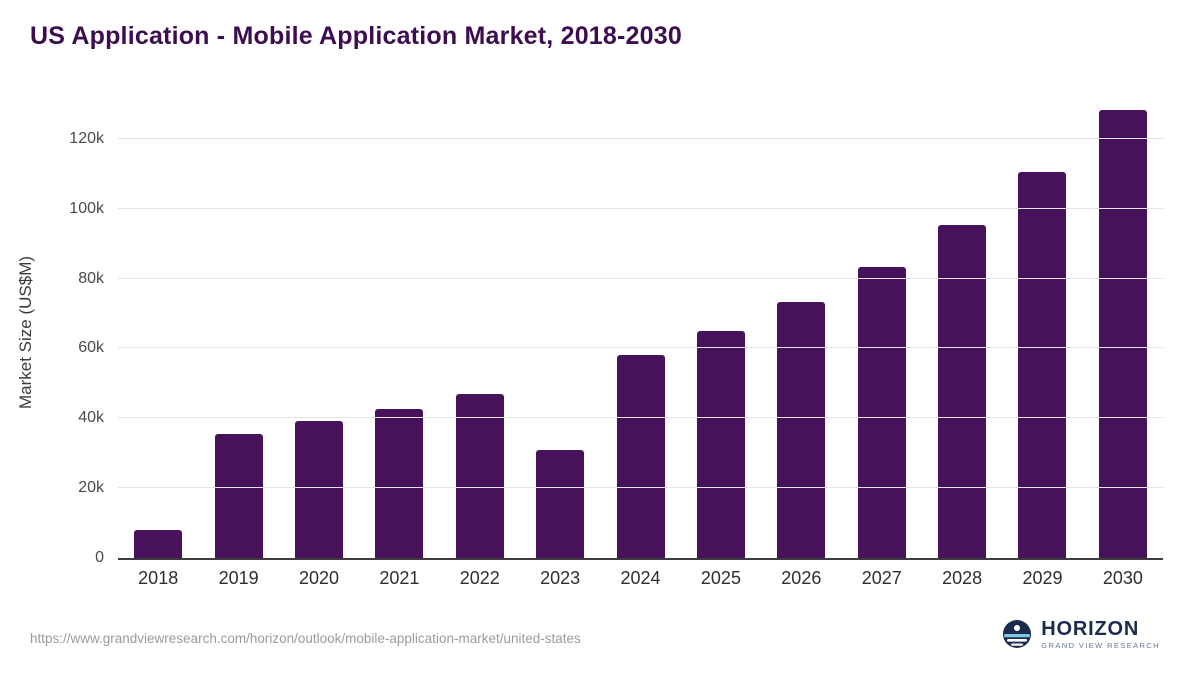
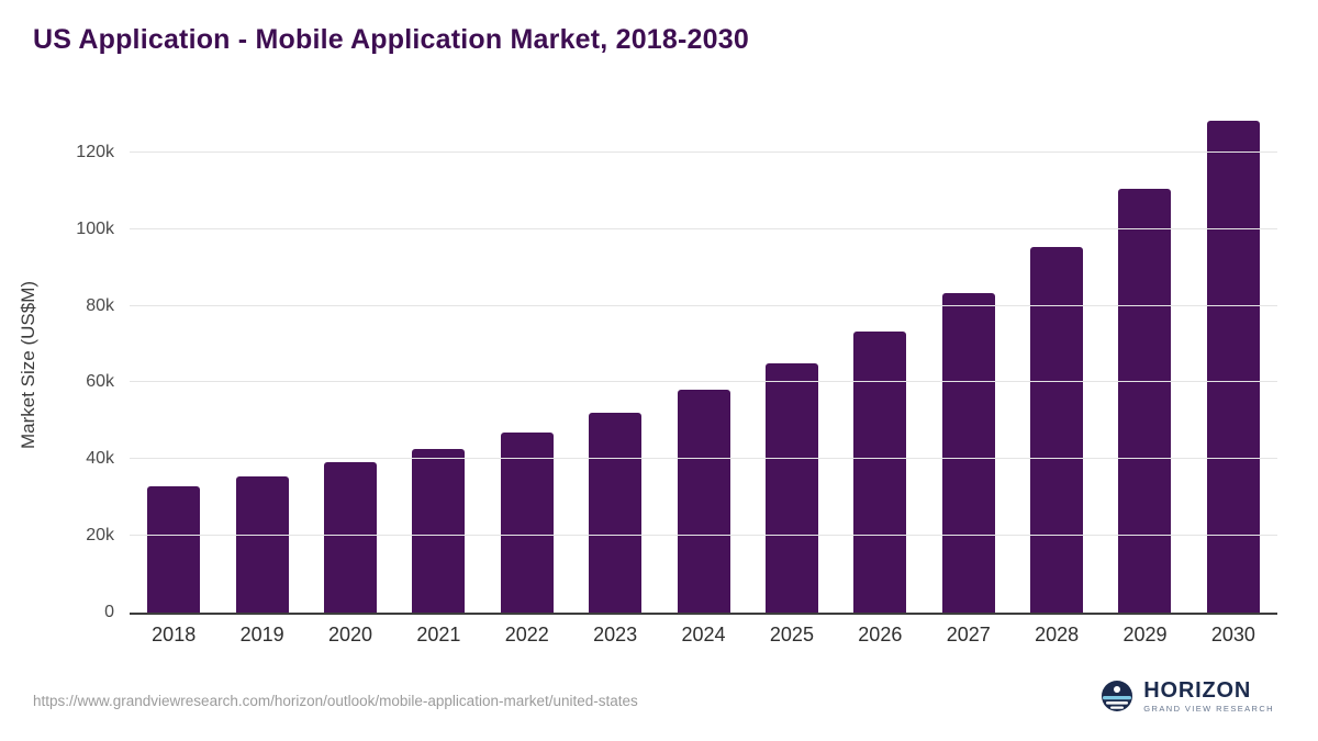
2018: 8k -> 33k
2023: 31k -> 52k
